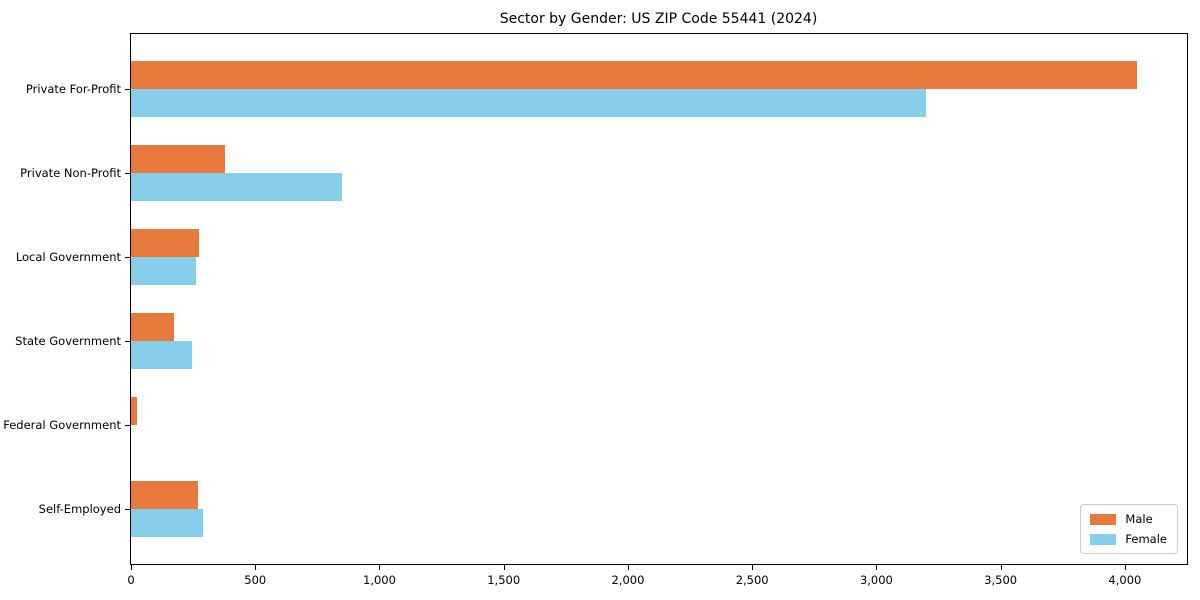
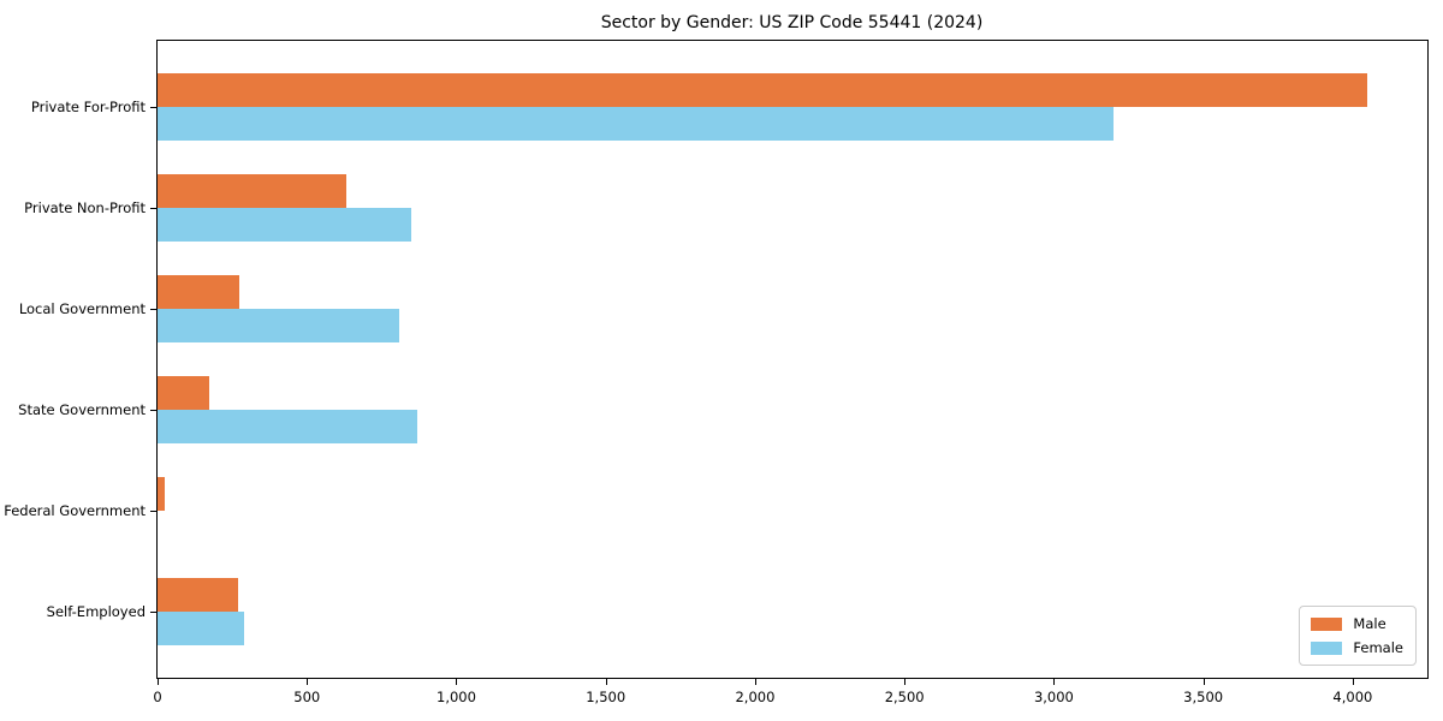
Male/Private Non-Profit: 380 -> 630
Female/Local Government: 260 -> 810
Female/State Government: 240 -> 870
